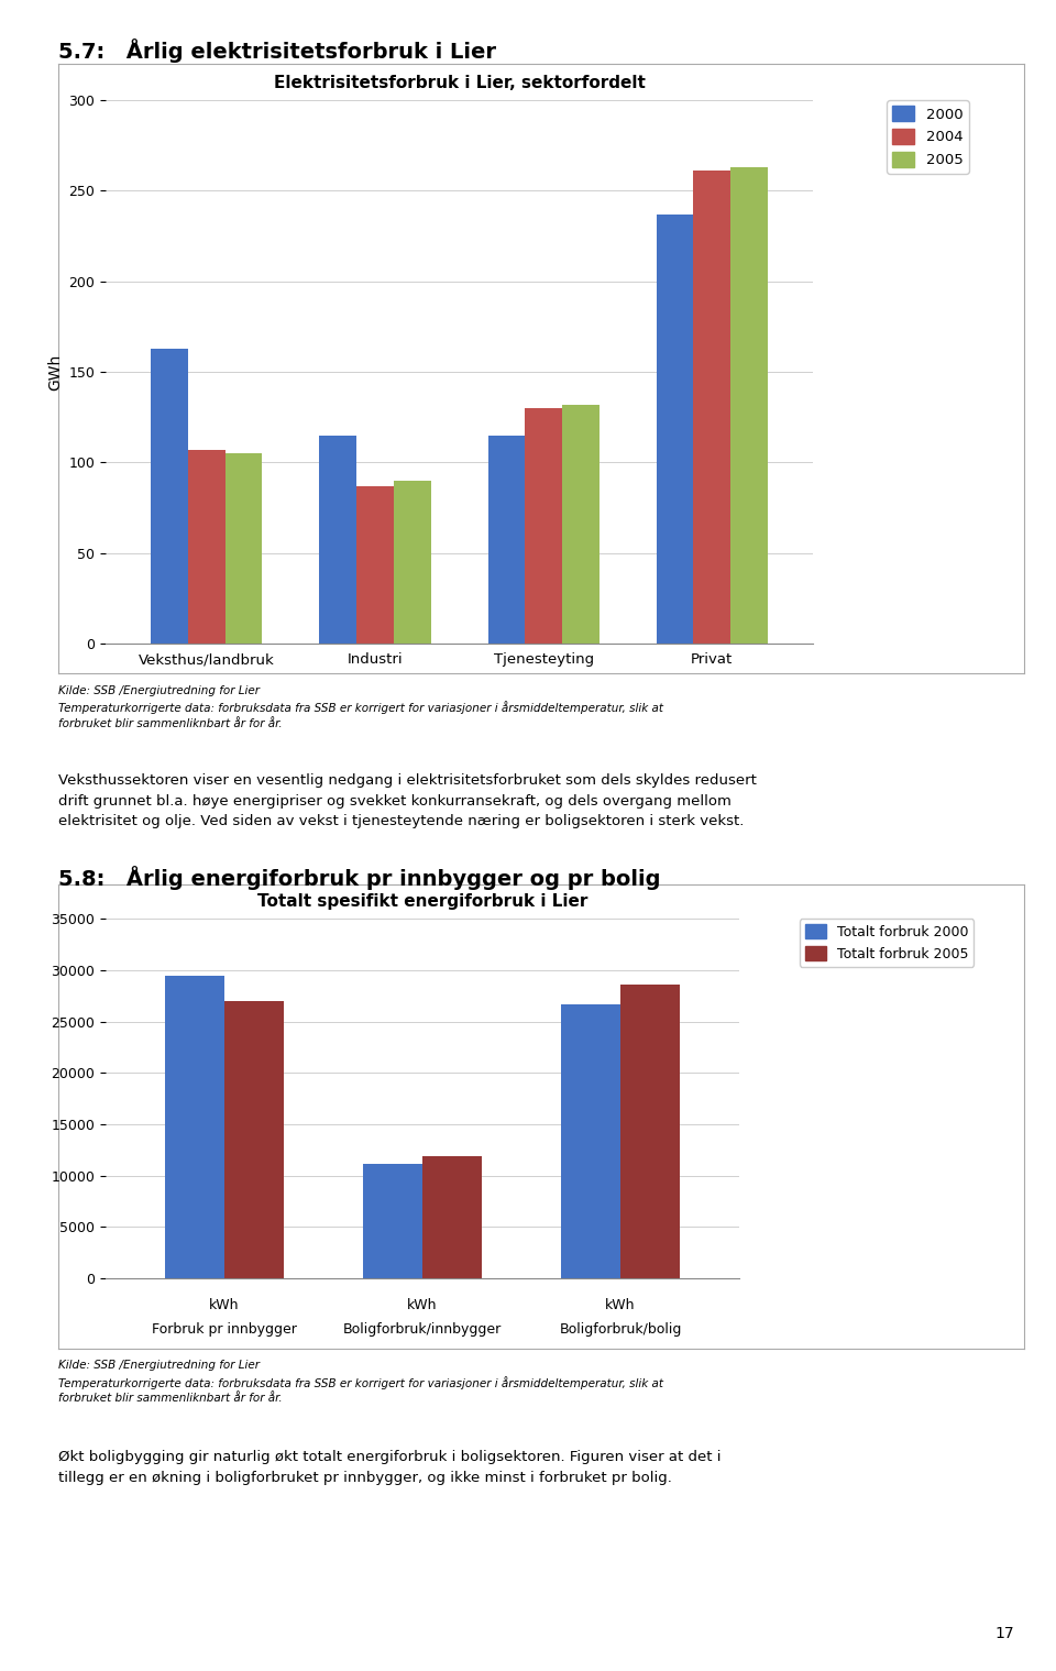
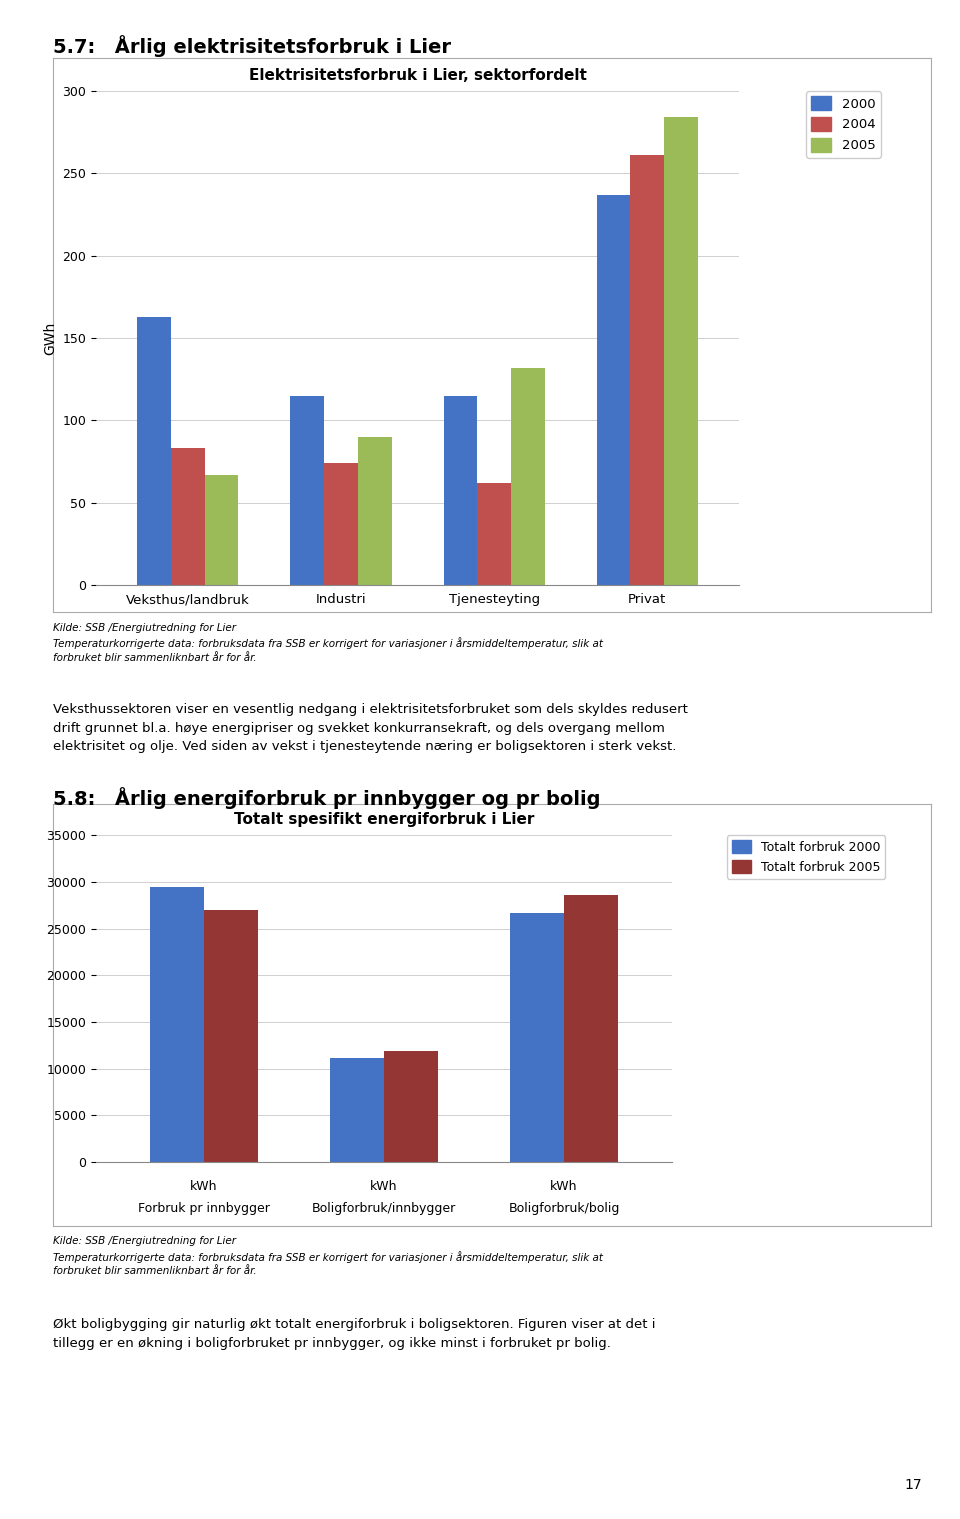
Elektrisitetsforbruk i Lier, sektorfordelt/2004/Veksthus/landbruk: 107 -> 83
Elektrisitetsforbruk i Lier, sektorfordelt/2005/Veksthus/landbruk: 105 -> 67
Elektrisitetsforbruk i Lier, sektorfordelt/2004/Industri: 87 -> 74
Elektrisitetsforbruk i Lier, sektorfordelt/2004/Tjenesteyting: 130 -> 62
Elektrisitetsforbruk i Lier, sektorfordelt/2005/Privat: 263 -> 284
